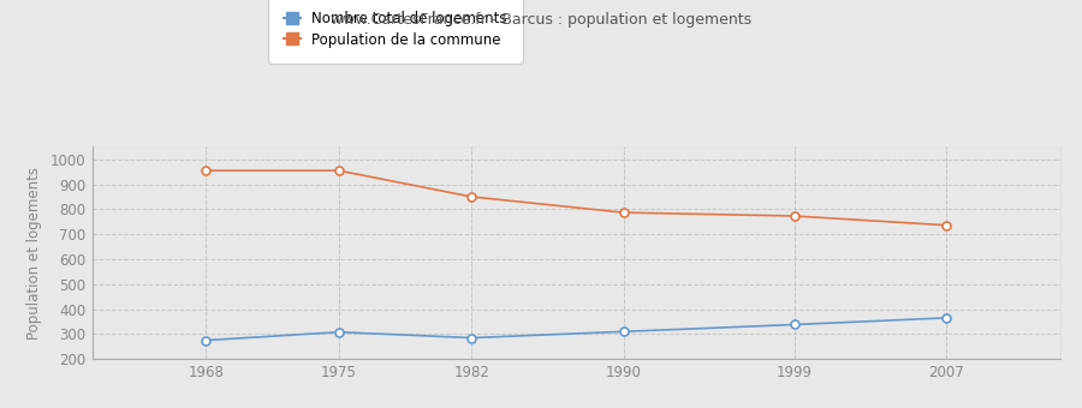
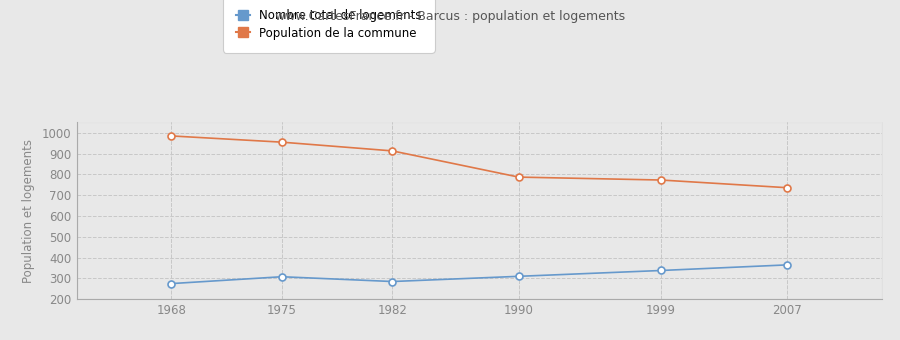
Population de la commune/1968: 955 -> 985
Population de la commune/1982: 850 -> 913
